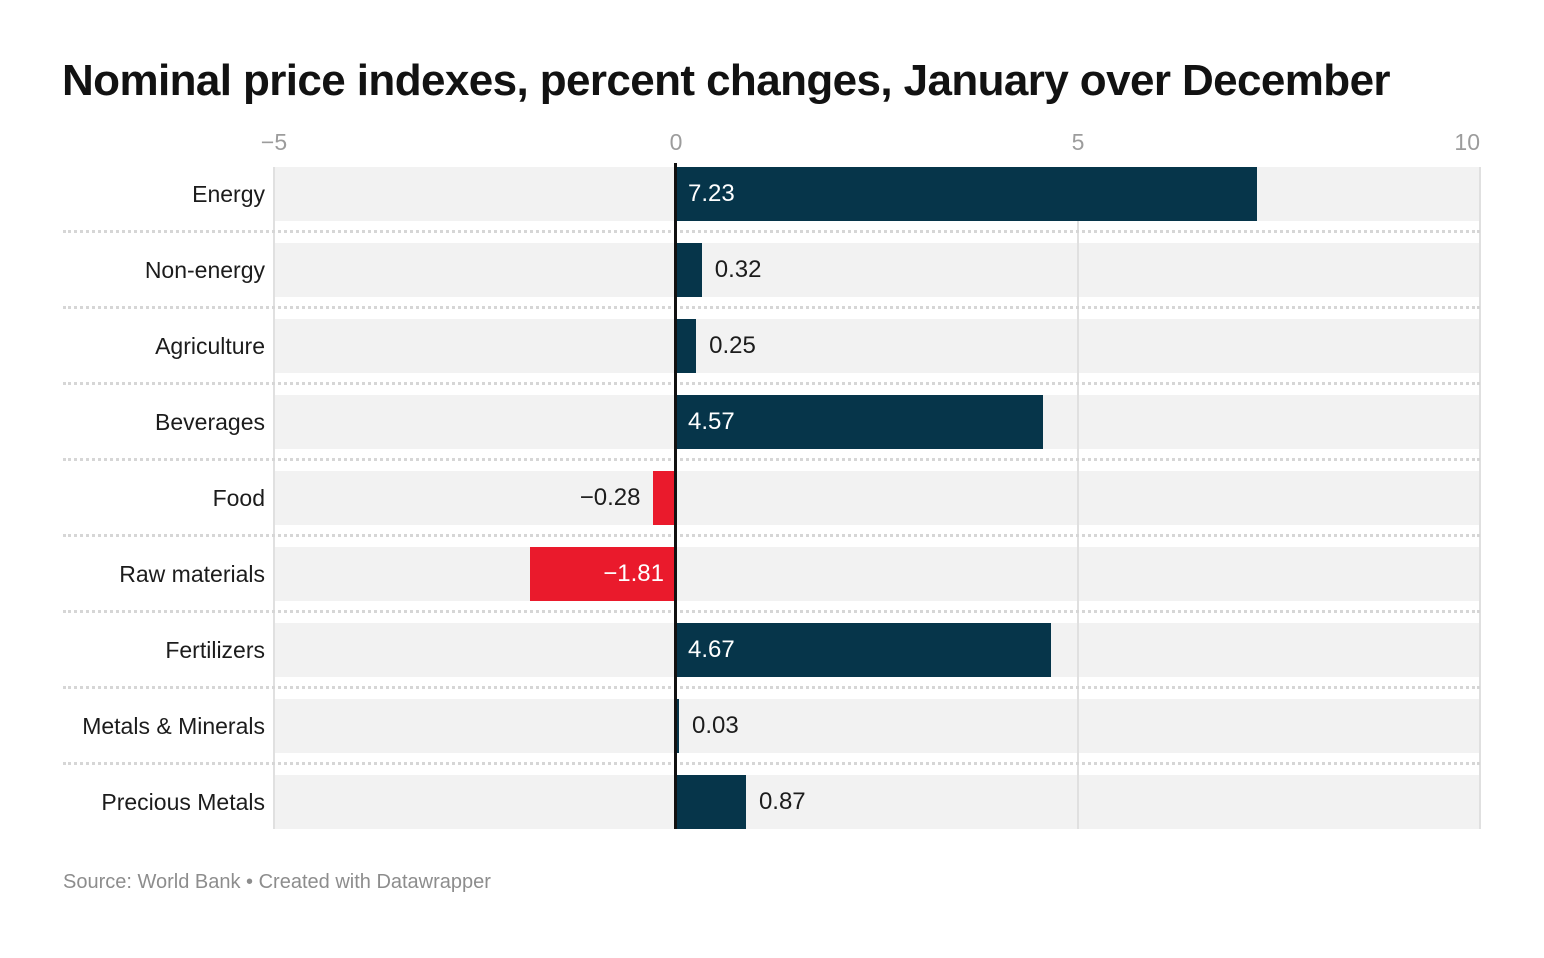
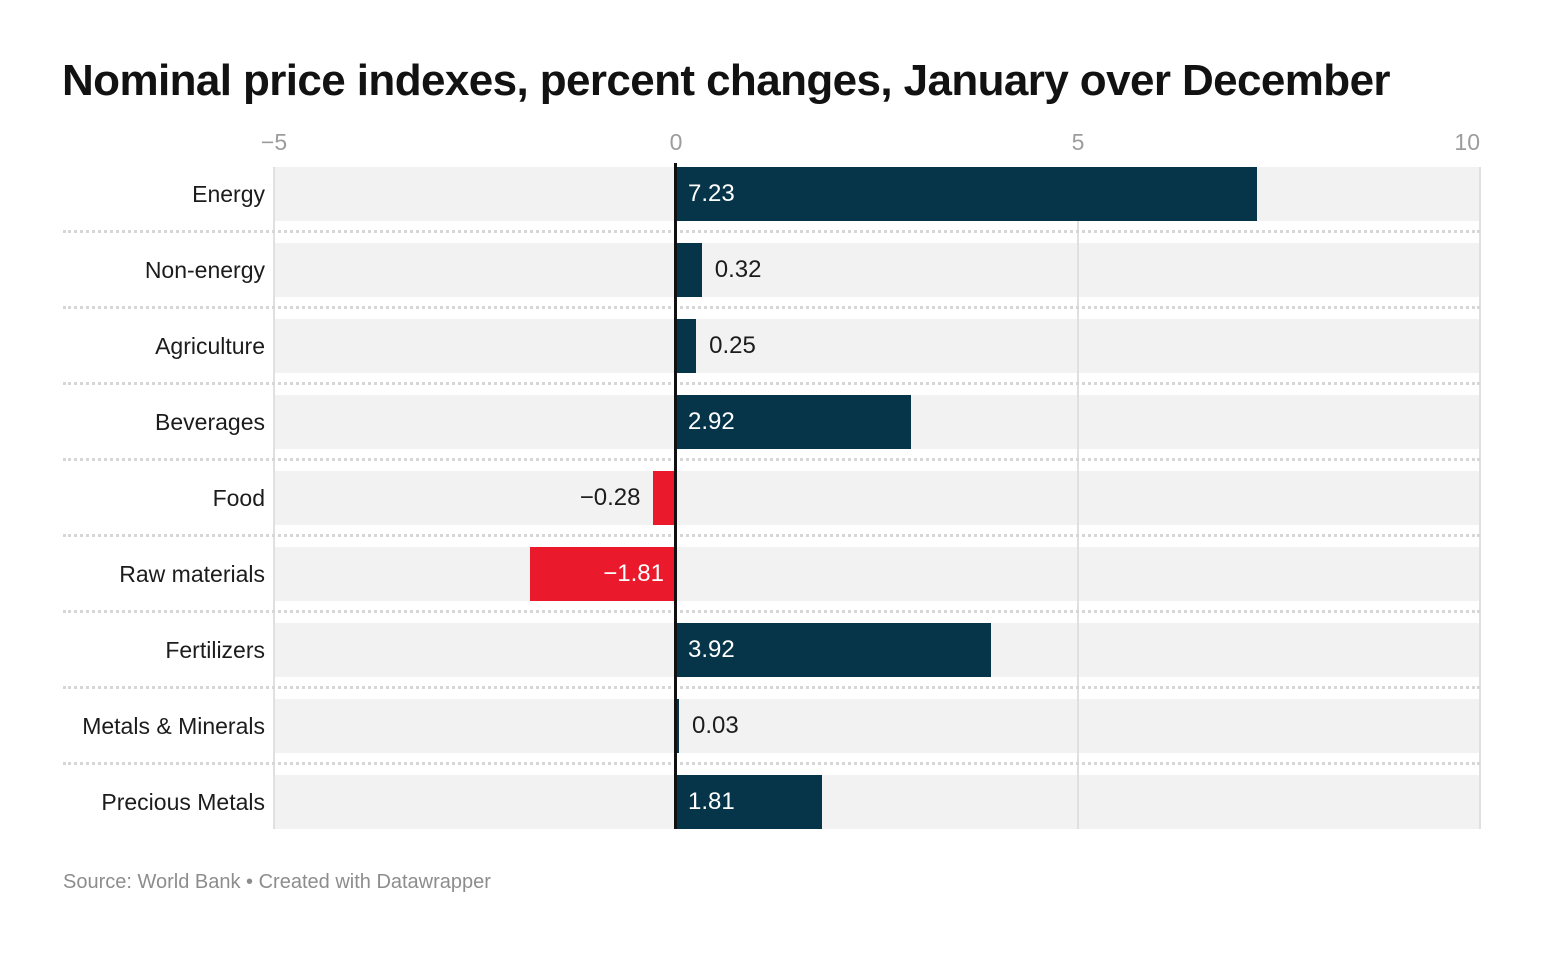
Beverages: 4.57 -> 2.92
Fertilizers: 4.67 -> 3.92
Precious Metals: 0.87 -> 1.81
